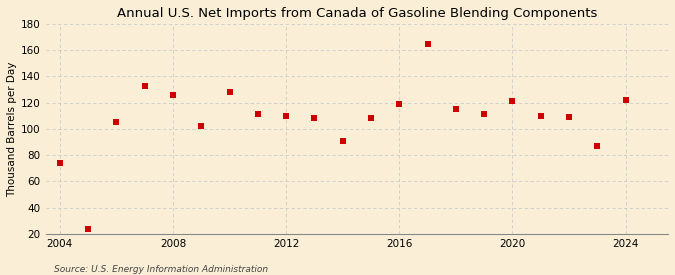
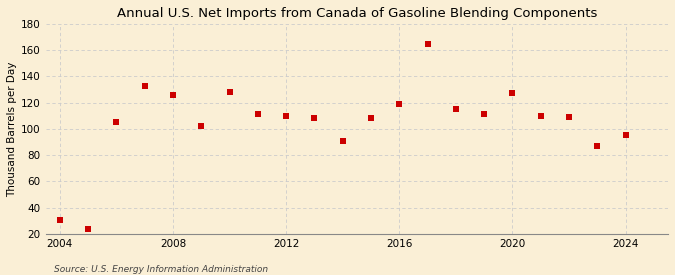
2004: 74 -> 31
2020: 121 -> 127
2024: 122 -> 95
